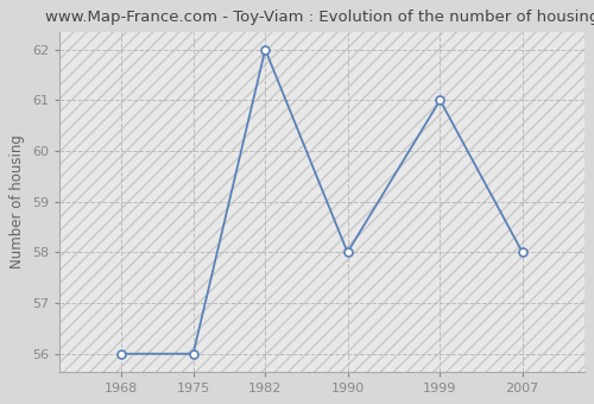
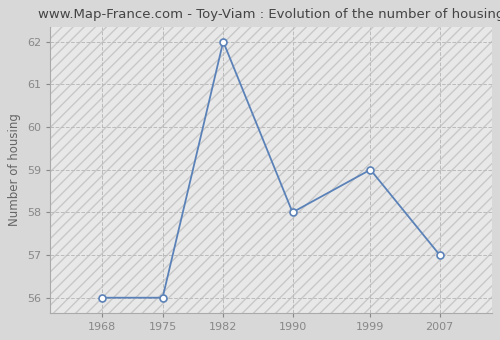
1999: 61 -> 59
2007: 58 -> 57
